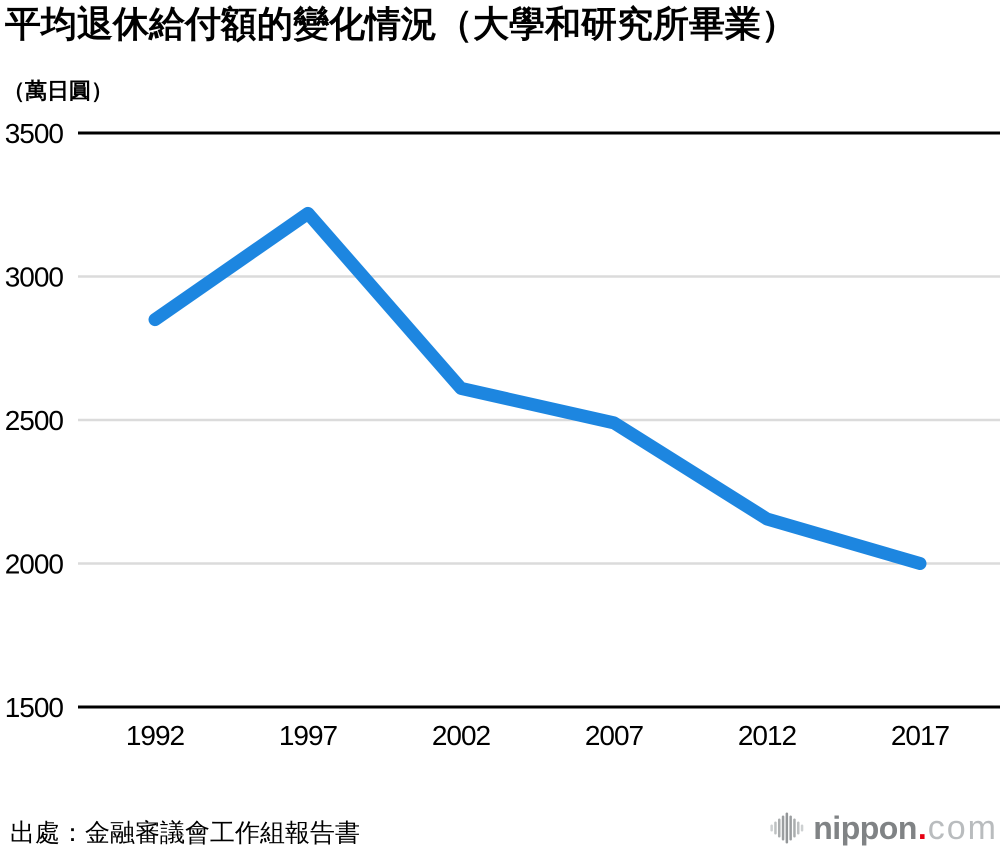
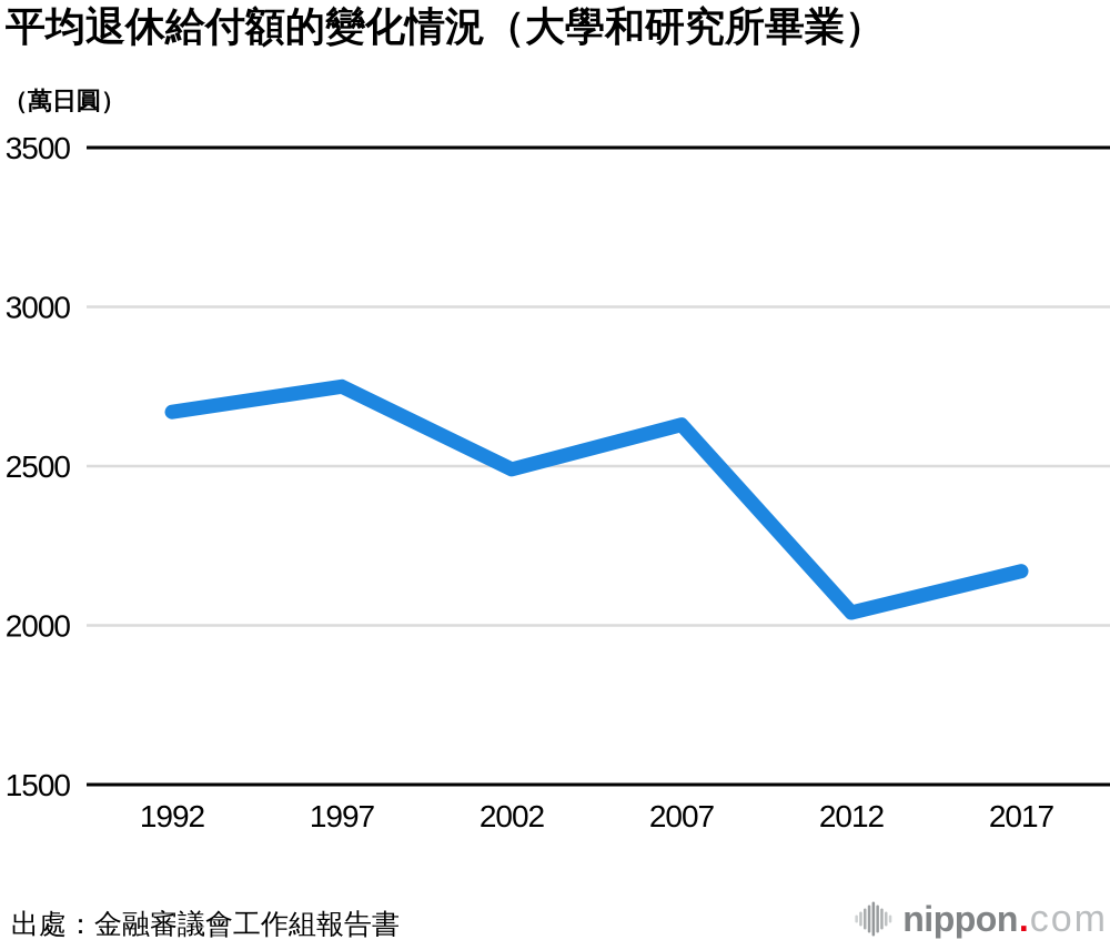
1992: 2850 -> 2670
1997: 3220 -> 2750
2002: 2610 -> 2490
2007: 2490 -> 2630
2012: 2160 -> 2040
2017: 2000 -> 2170
